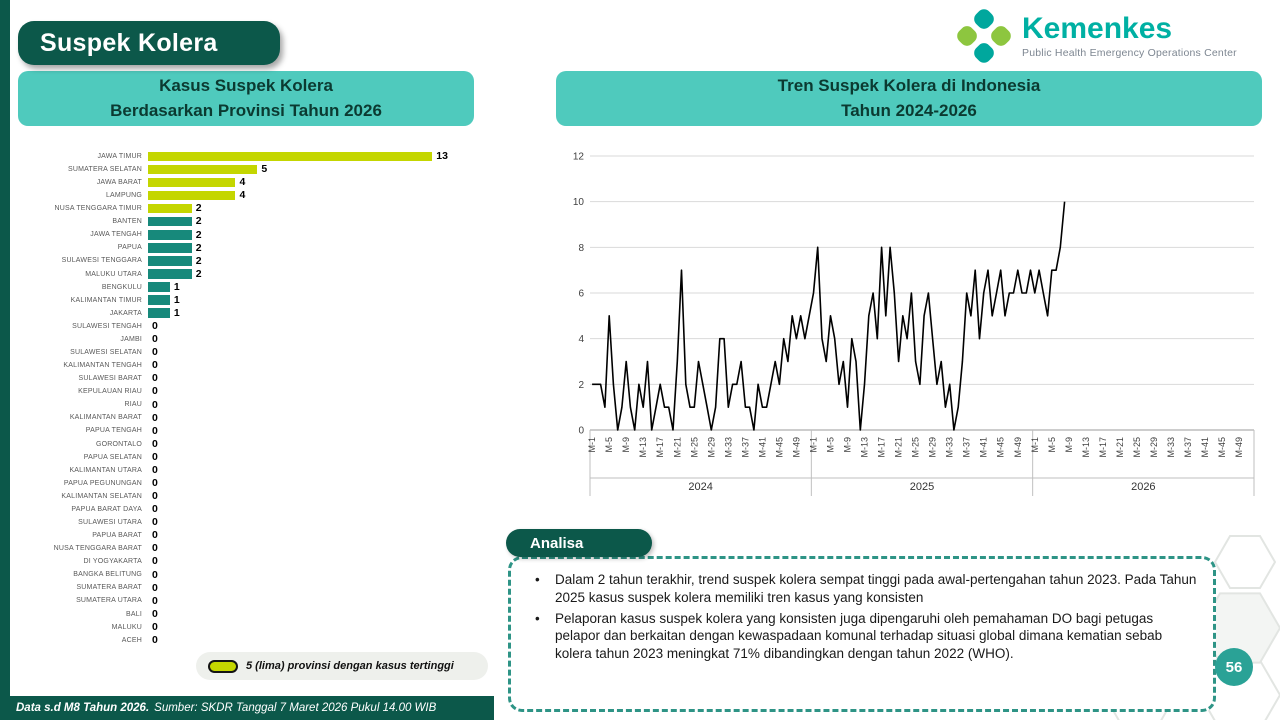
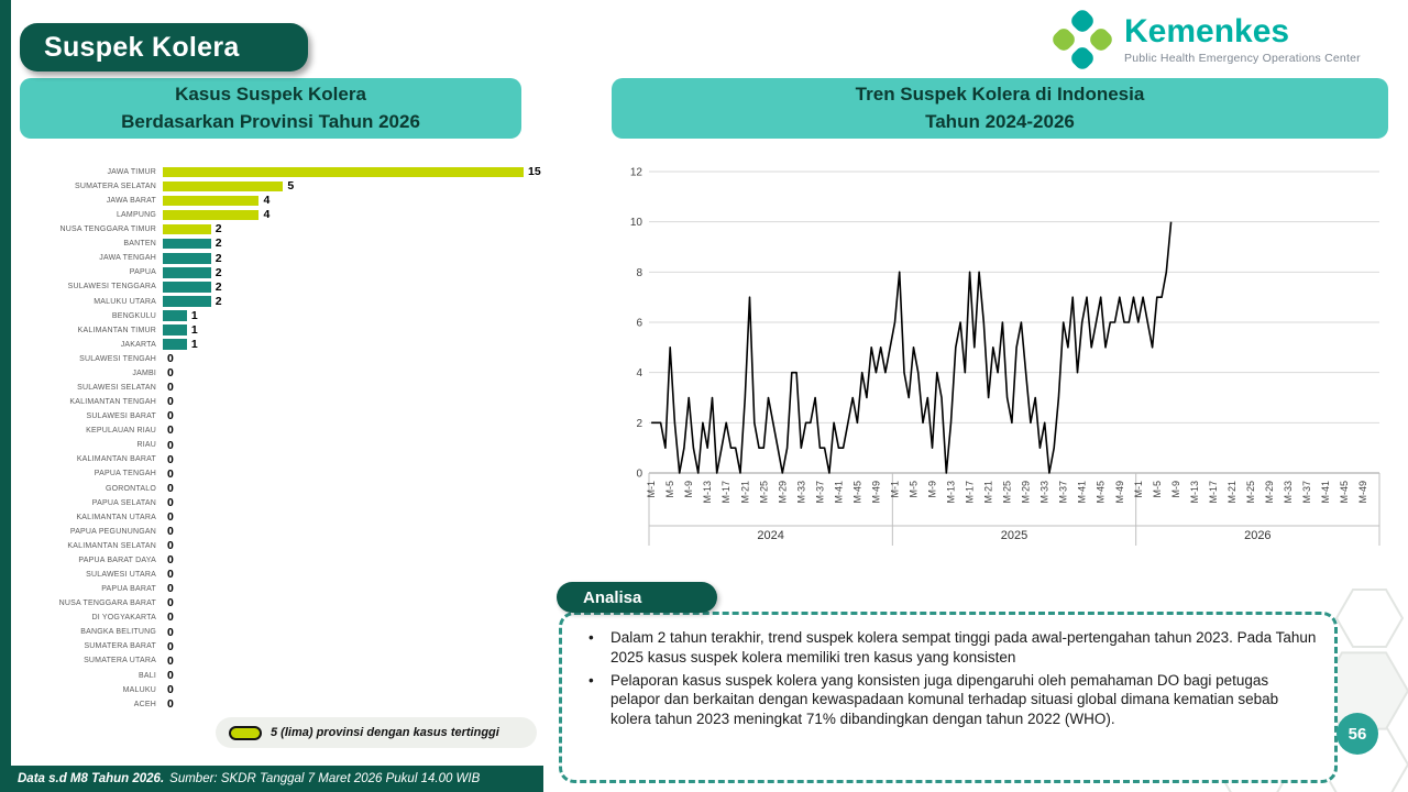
Kasus Suspek Kolera Berdasarkan Provinsi Tahun 2026/JAWA TIMUR: 13 -> 15
